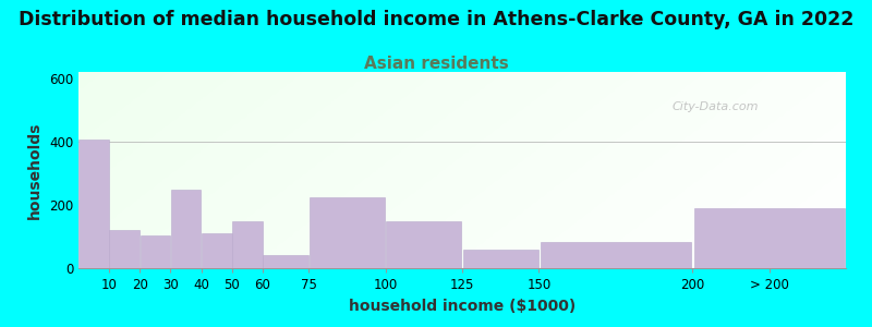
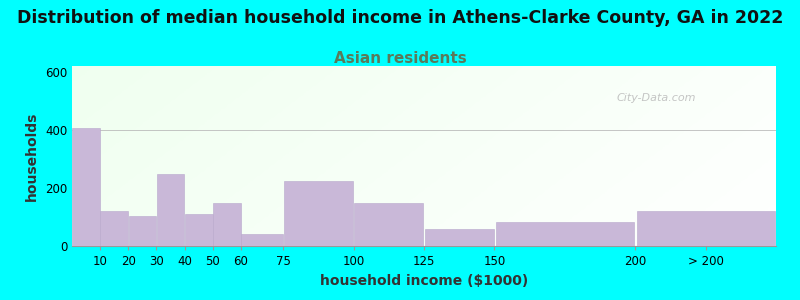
> 200: 190 -> 120
